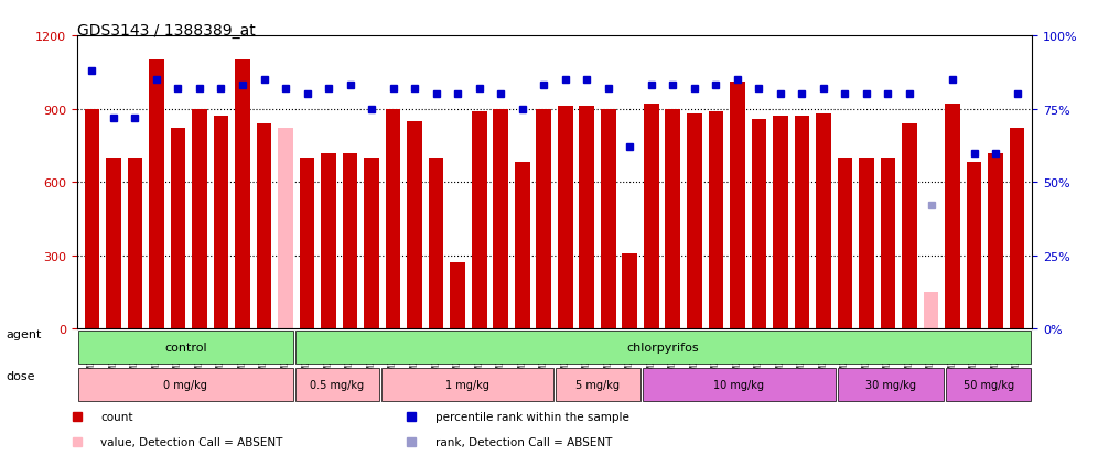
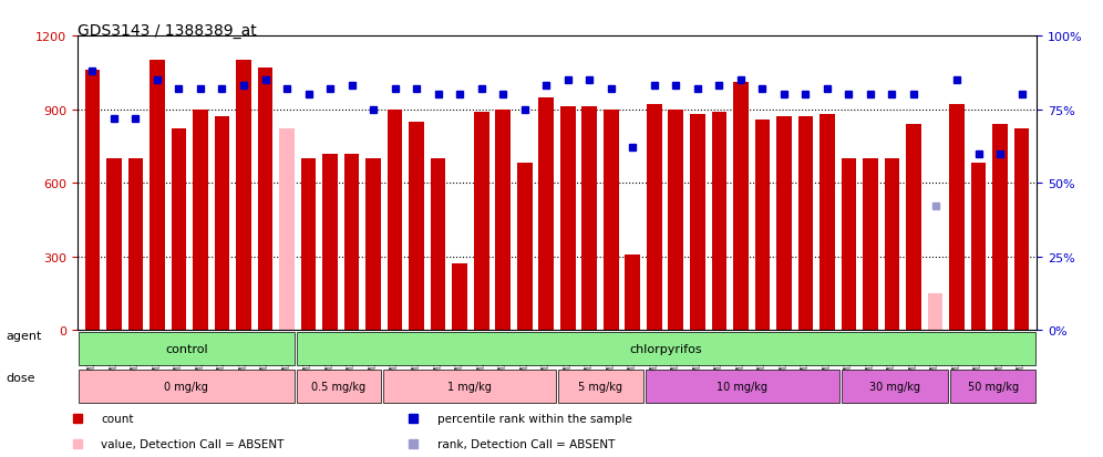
GSM246129: 900 -> 1060
GSM246158: 840 -> 1070
GSM246163: 900 -> 950
GSM246143: 720 -> 840
